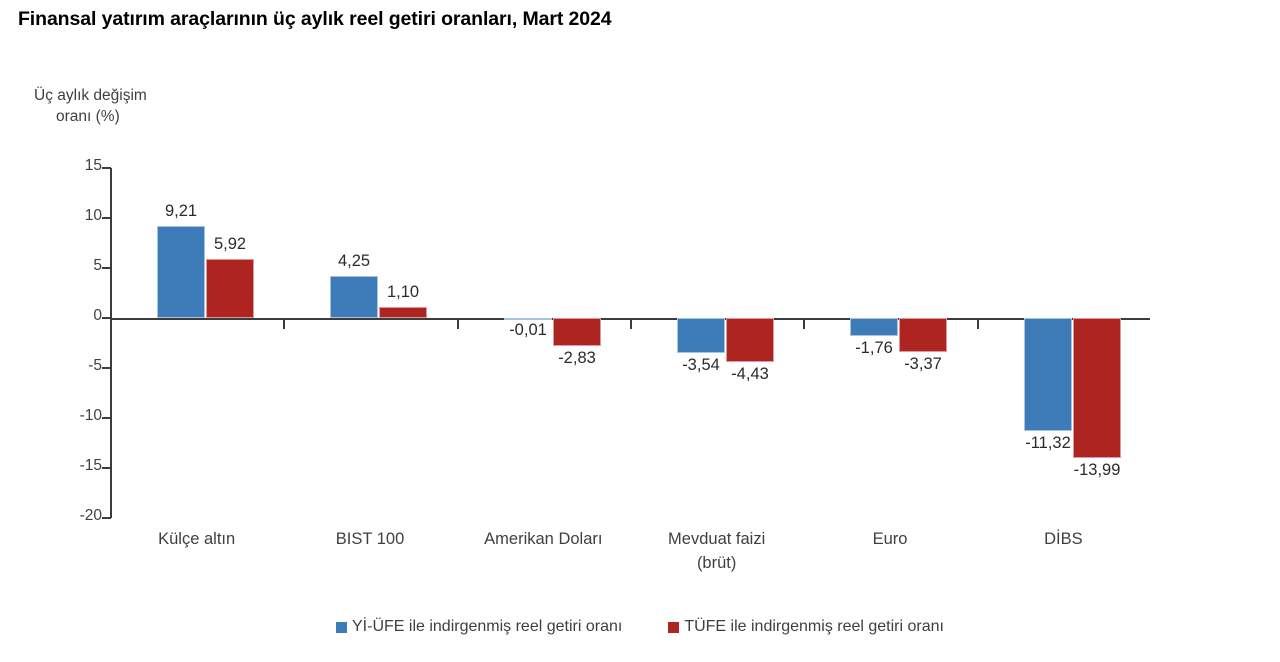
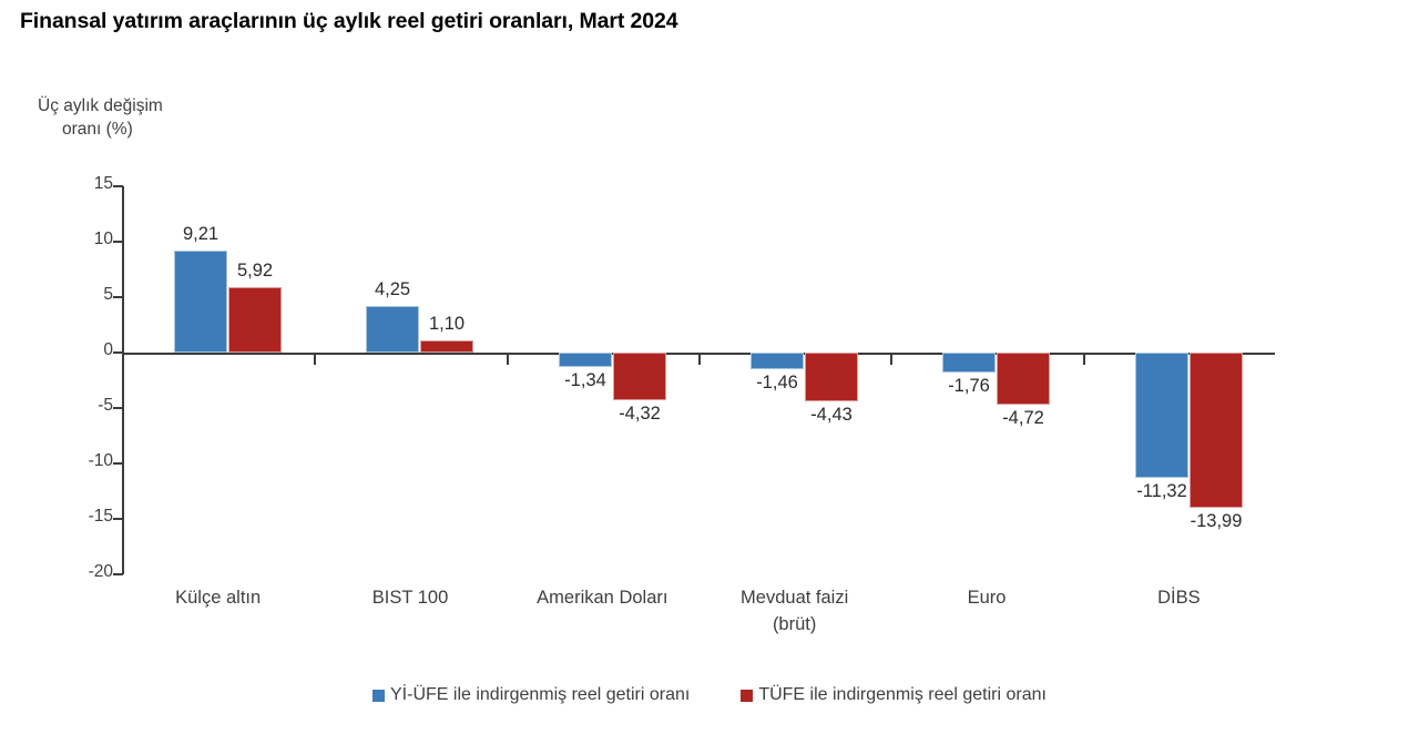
Yİ-ÜFE ile indirgenmiş reel getiri oranı/Amerikan Doları: -0,01 -> -1,34
TÜFE ile indirgenmiş reel getiri oranı/Amerikan Doları: -2,83 -> -4,32
Yİ-ÜFE ile indirgenmiş reel getiri oranı/Mevduat faizi (brüt): -3,54 -> -1,46
TÜFE ile indirgenmiş reel getiri oranı/Euro: -3,37 -> -4,72
